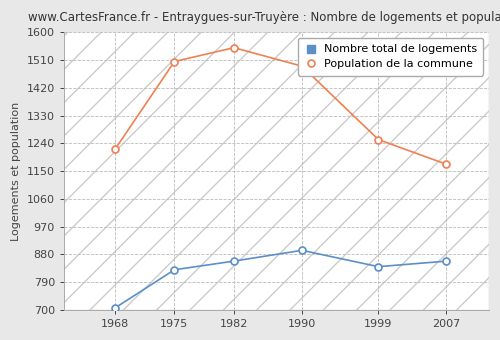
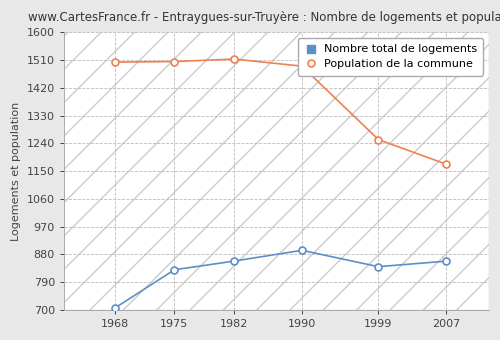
Population de la commune/1968: 1220 -> 1503
Population de la commune/1982: 1550 -> 1513
